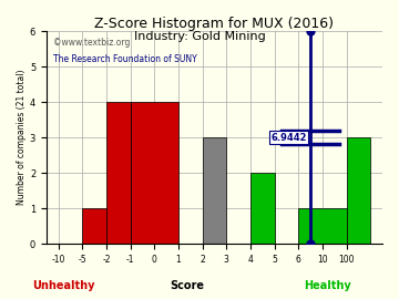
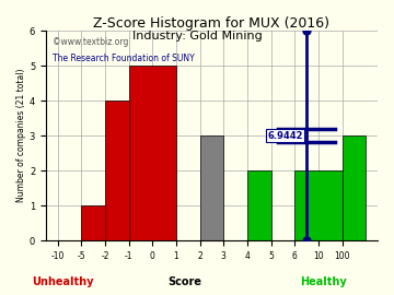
0: 4 -> 5
10: 1 -> 2
